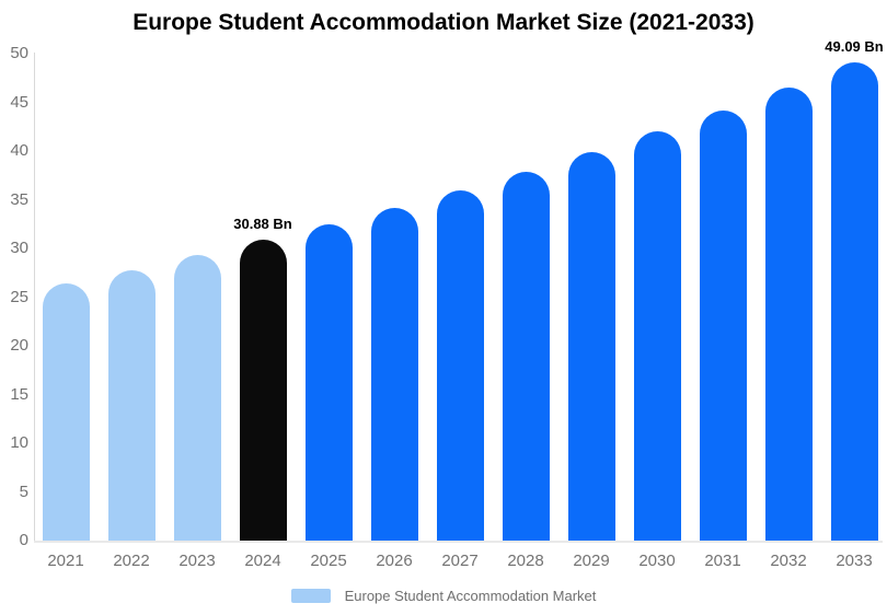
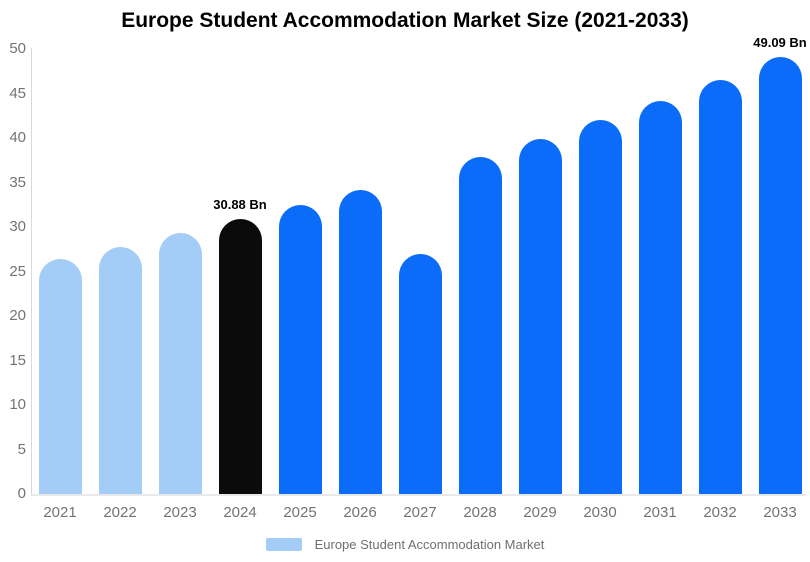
2027: 36 -> 27
